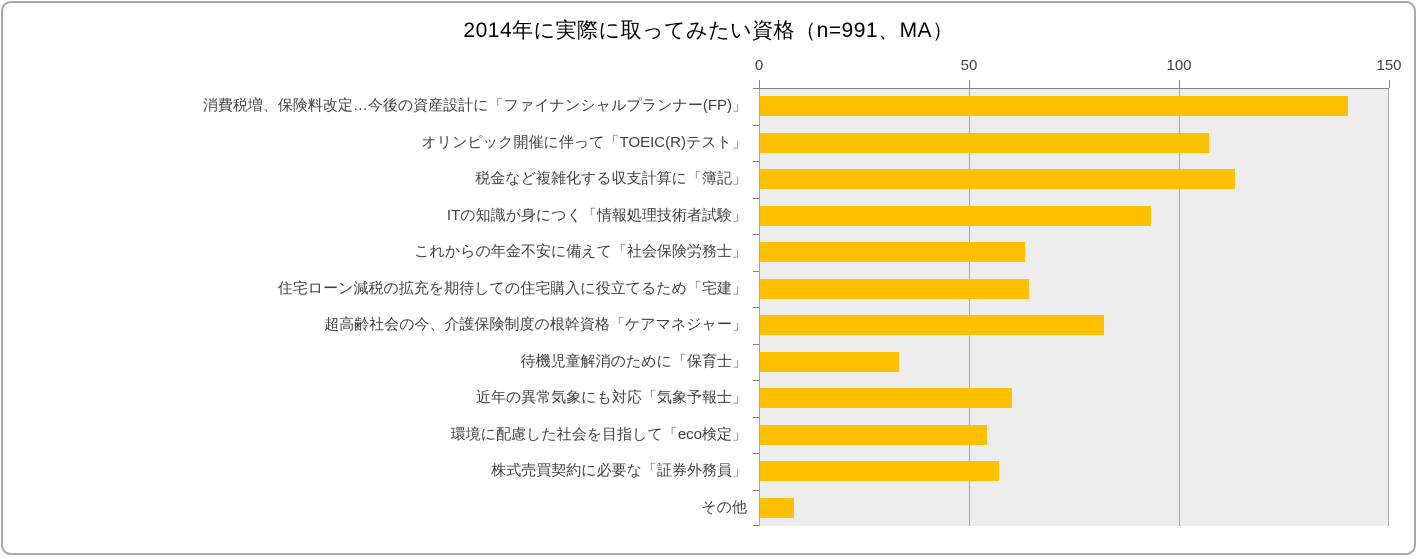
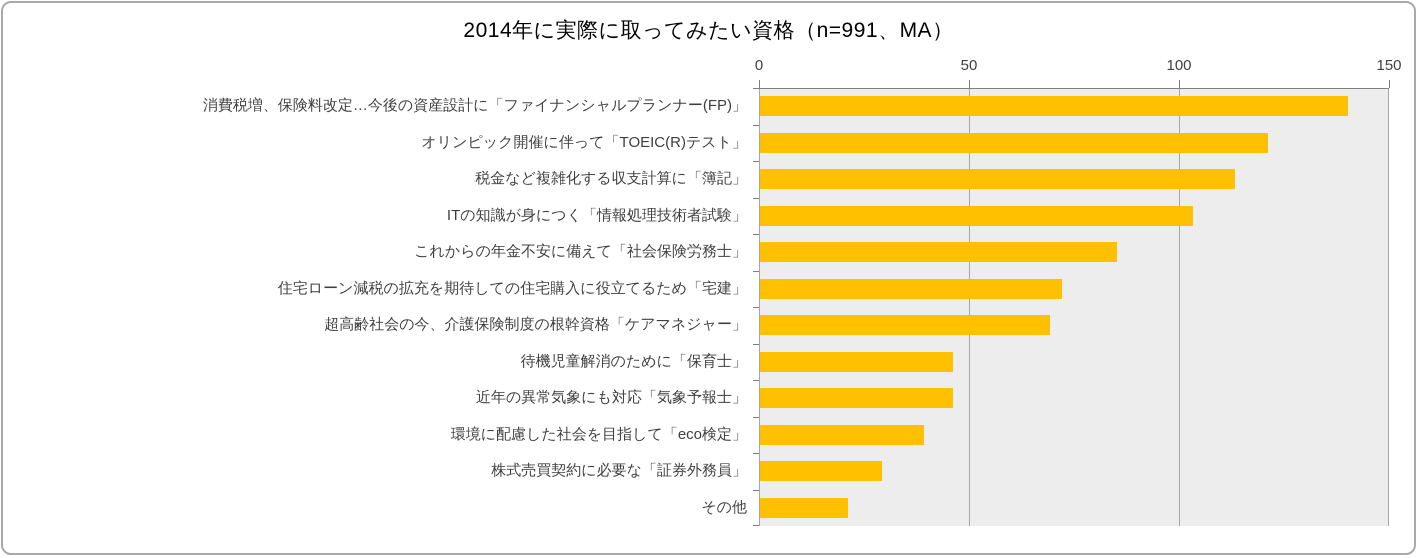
オリンピック開催に伴って「TOEIC(R)テスト」: 107 -> 121
ITの知識が身につく「情報処理技術者試験」: 93 -> 103
これからの年金不安に備えて「社会保険労務士」: 63 -> 85
住宅ローン減税の拡充を期待しての住宅購入に役立てるため「宅建」: 64 -> 72
超高齢社会の今、介護保険制度の根幹資格「ケアマネジャー」: 82 -> 69
待機児童解消のために「保育士」: 33 -> 46
近年の異常気象にも対応「気象予報士」: 60 -> 46
環境に配慮した社会を目指して「eco検定」: 54 -> 39
株式売買契約に必要な「証券外務員」: 57 -> 29
その他: 8 -> 21
